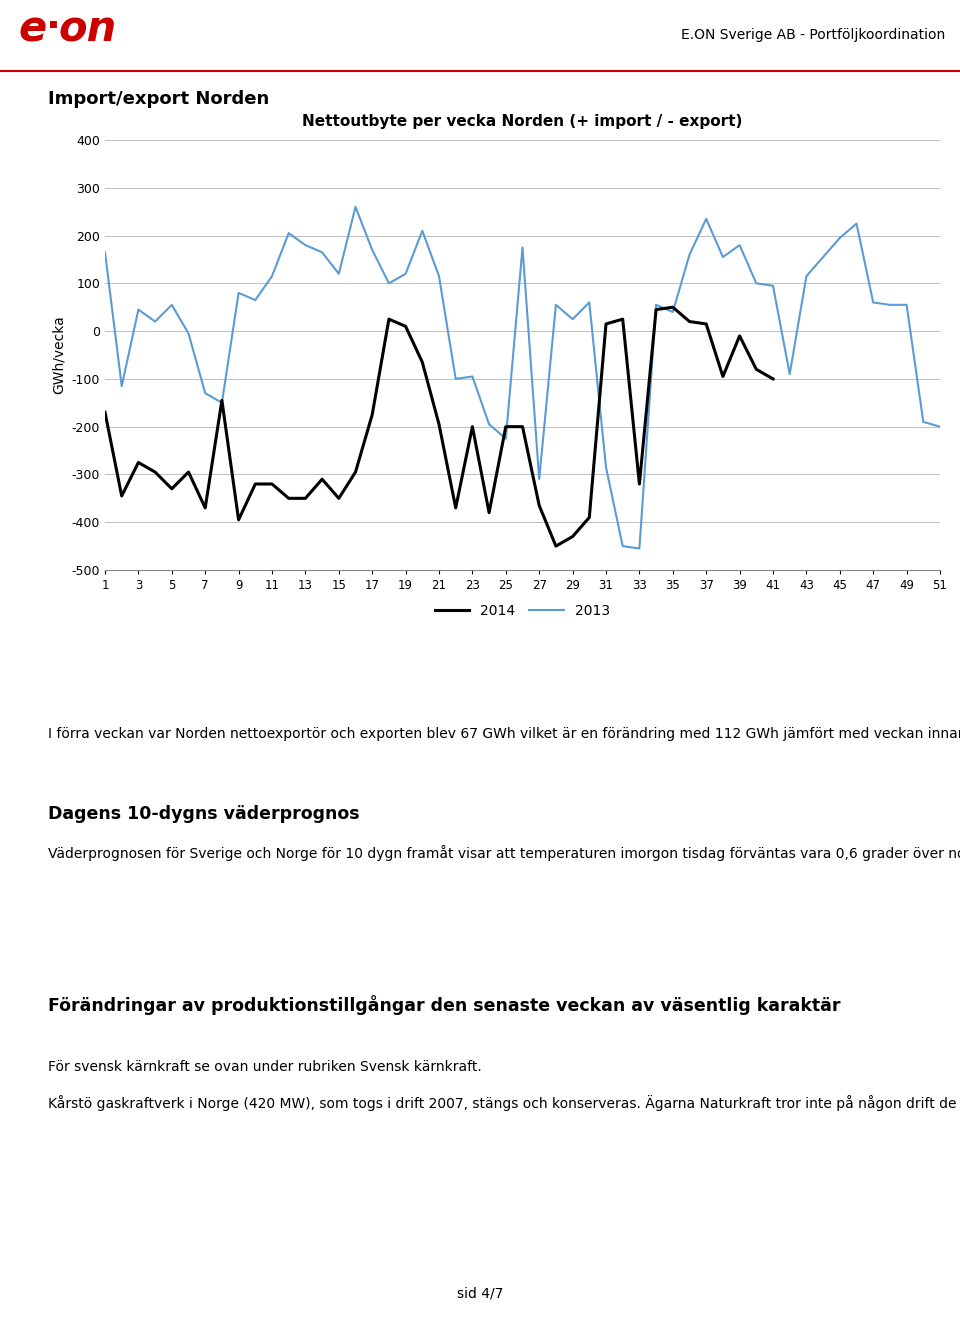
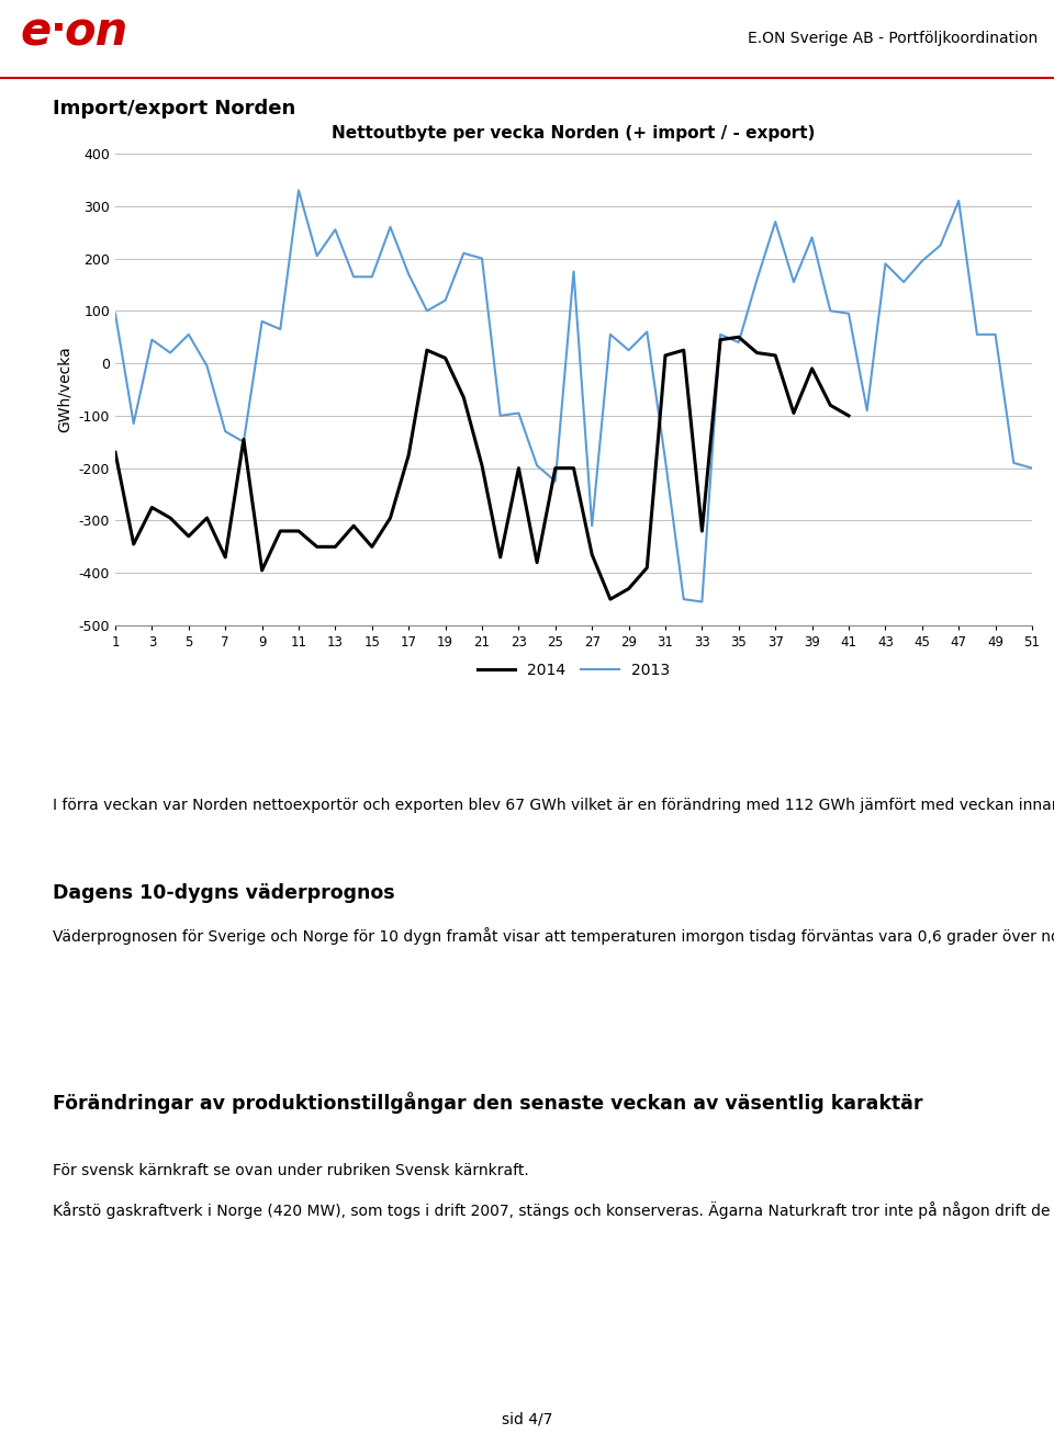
2013/1: 165 -> 95
2013/11: 115 -> 330
2013/13: 180 -> 255
2013/15: 120 -> 165
2013/21: 115 -> 200
2013/31: -285 -> -185
2013/37: 235 -> 270
2013/39: 180 -> 240
2013/43: 115 -> 190
2013/47: 60 -> 310
